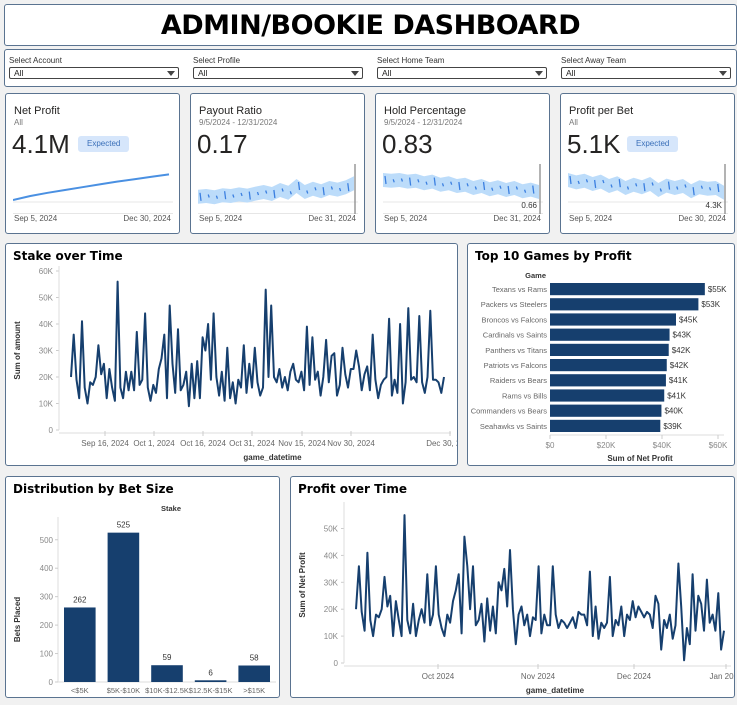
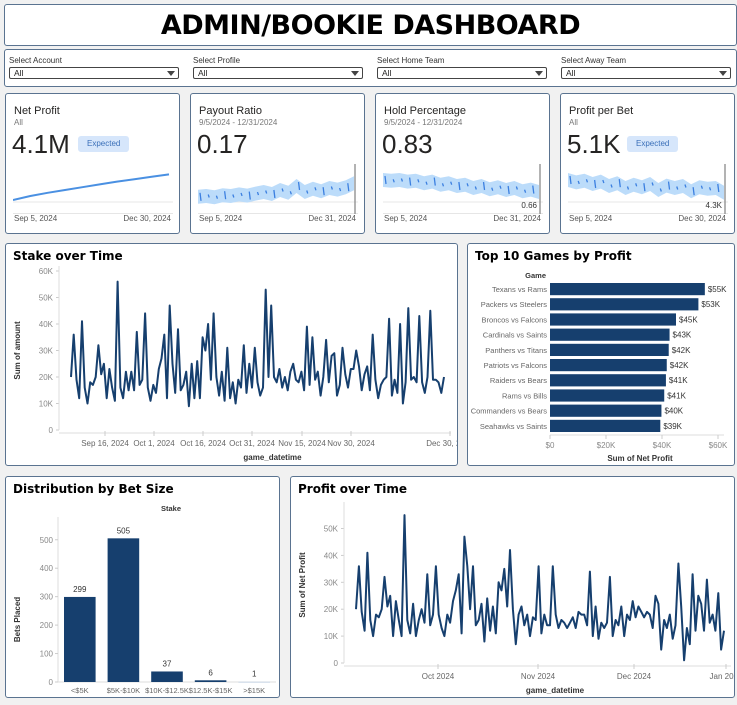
Distribution by Bet Size/<$5K: 262 -> 299
Distribution by Bet Size/$5K-$10K: 525 -> 505
Distribution by Bet Size/$10K-$12.5K: 59 -> 37
Distribution by Bet Size/>$15K: 58 -> 1
